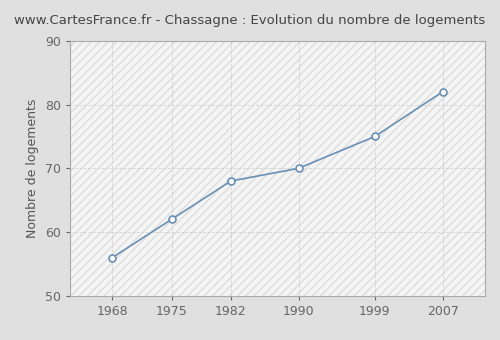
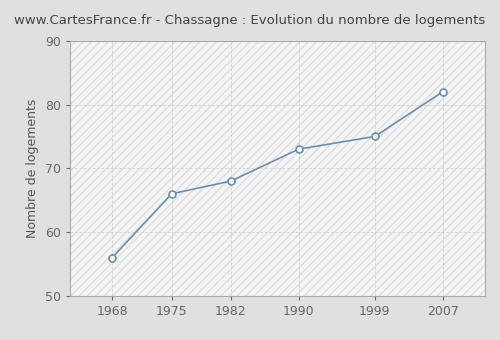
1975: 62 -> 66
1990: 70 -> 73
